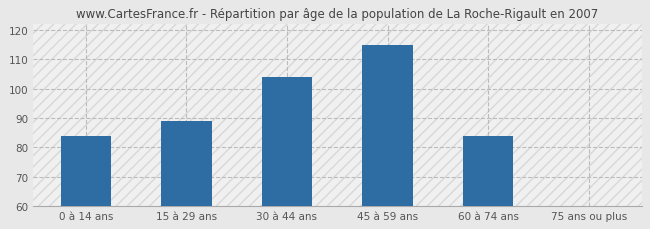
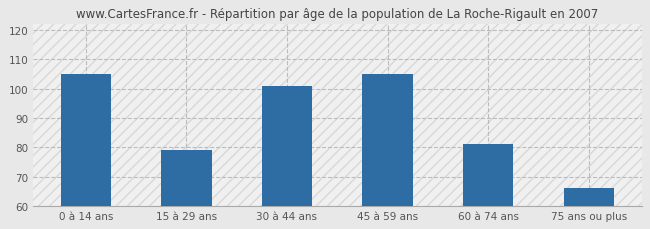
0 à 14 ans: 84 -> 105
15 à 29 ans: 89 -> 79
30 à 44 ans: 104 -> 101
45 à 59 ans: 115 -> 105
60 à 74 ans: 84 -> 81
75 ans ou plus: 60 -> 66
